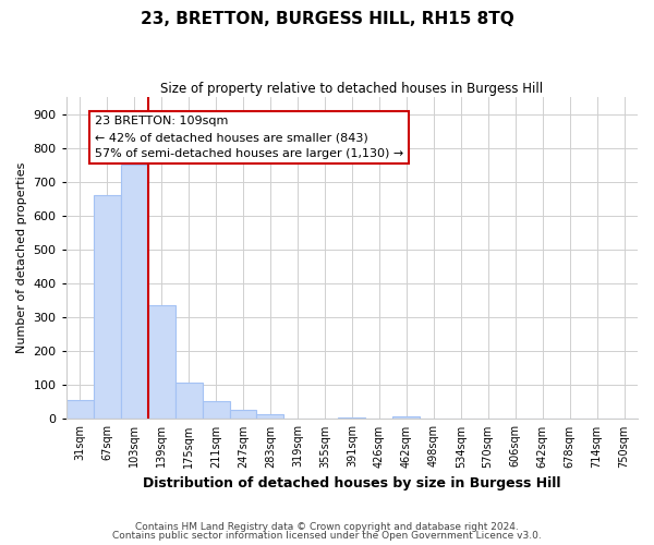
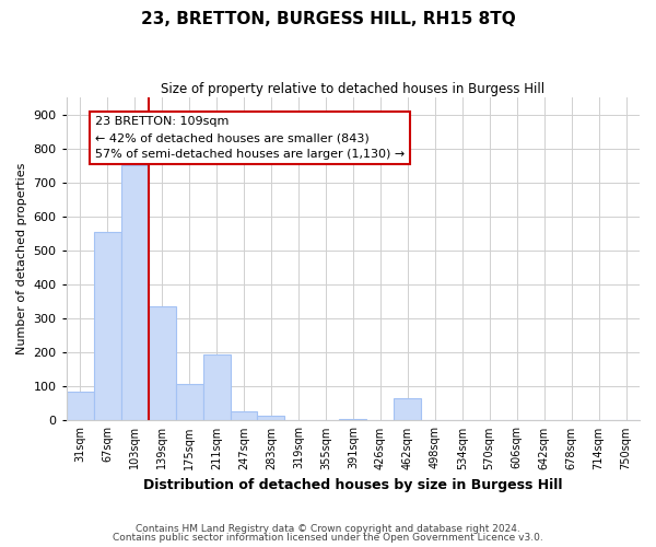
31sqm: 55 -> 85
67sqm: 660 -> 555
211sqm: 52 -> 195
462sqm: 9 -> 65
